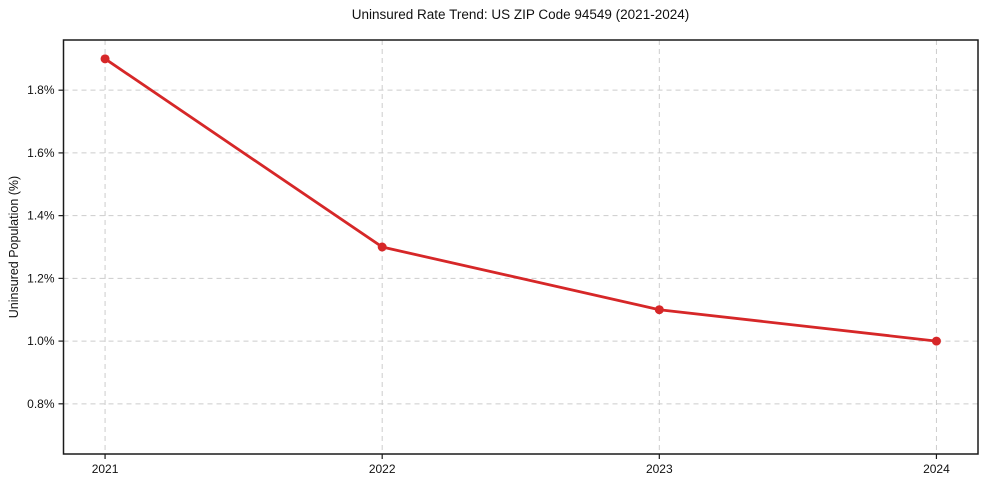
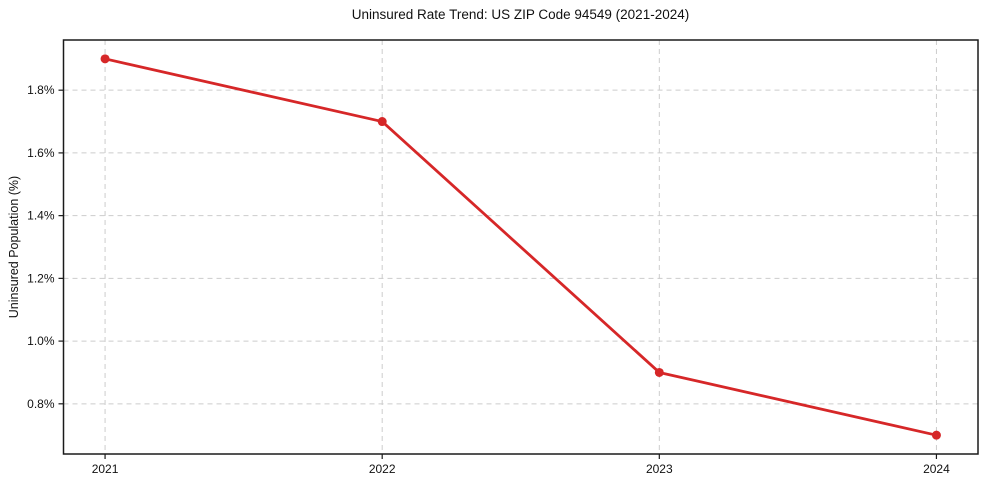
2022: 1.3% -> 1.7%
2023: 1.1% -> 0.9%
2024: 1.0% -> 0.7%
